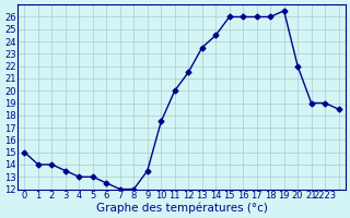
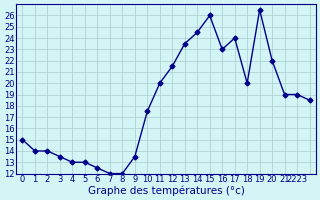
16: 26.0 -> 23.0
17: 26.0 -> 24.0
18: 26.0 -> 20.0
